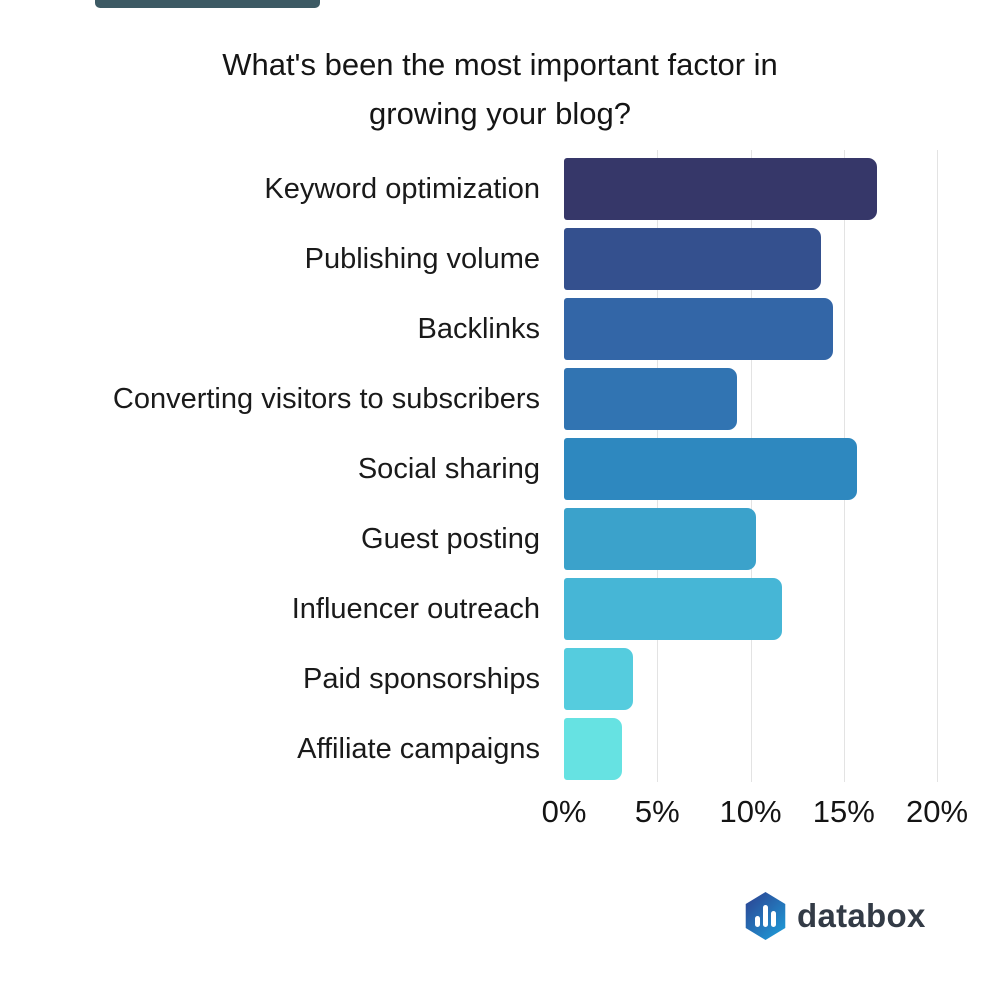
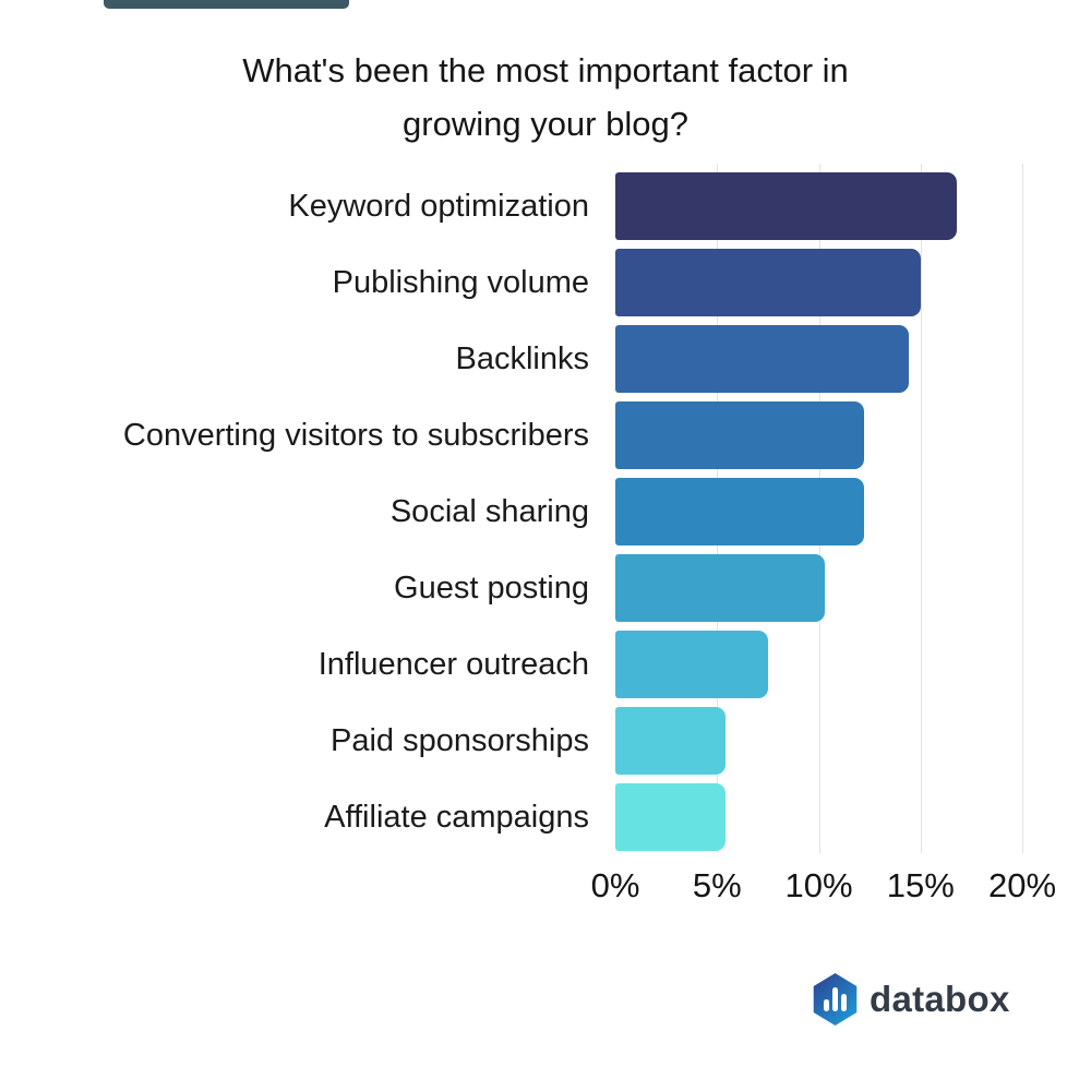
Publishing volume: 13.8% -> 15.0%
Converting visitors to subscribers: 9.3% -> 12.2%
Social sharing: 15.7% -> 12.2%
Influencer outreach: 11.7% -> 7.5%
Paid sponsorships: 3.7% -> 5.4%
Affiliate campaigns: 3.1% -> 5.4%
